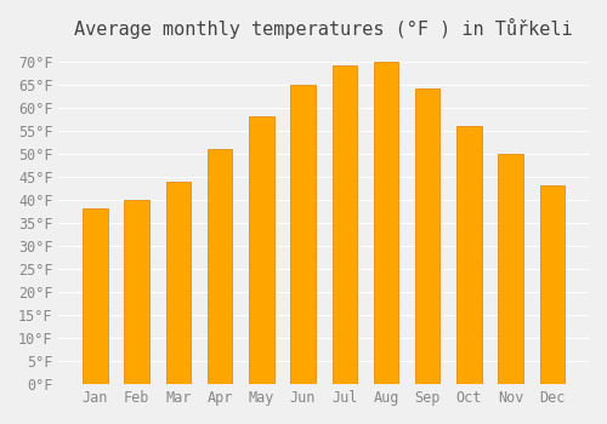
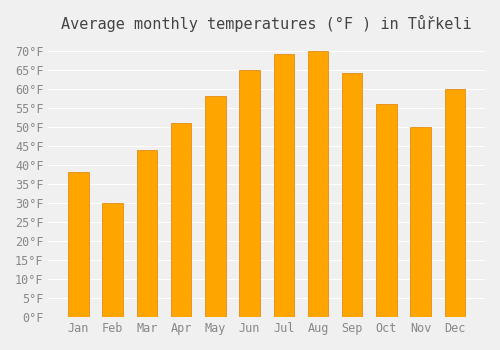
Feb: 40°F -> 30°F
Dec: 43°F -> 60°F
